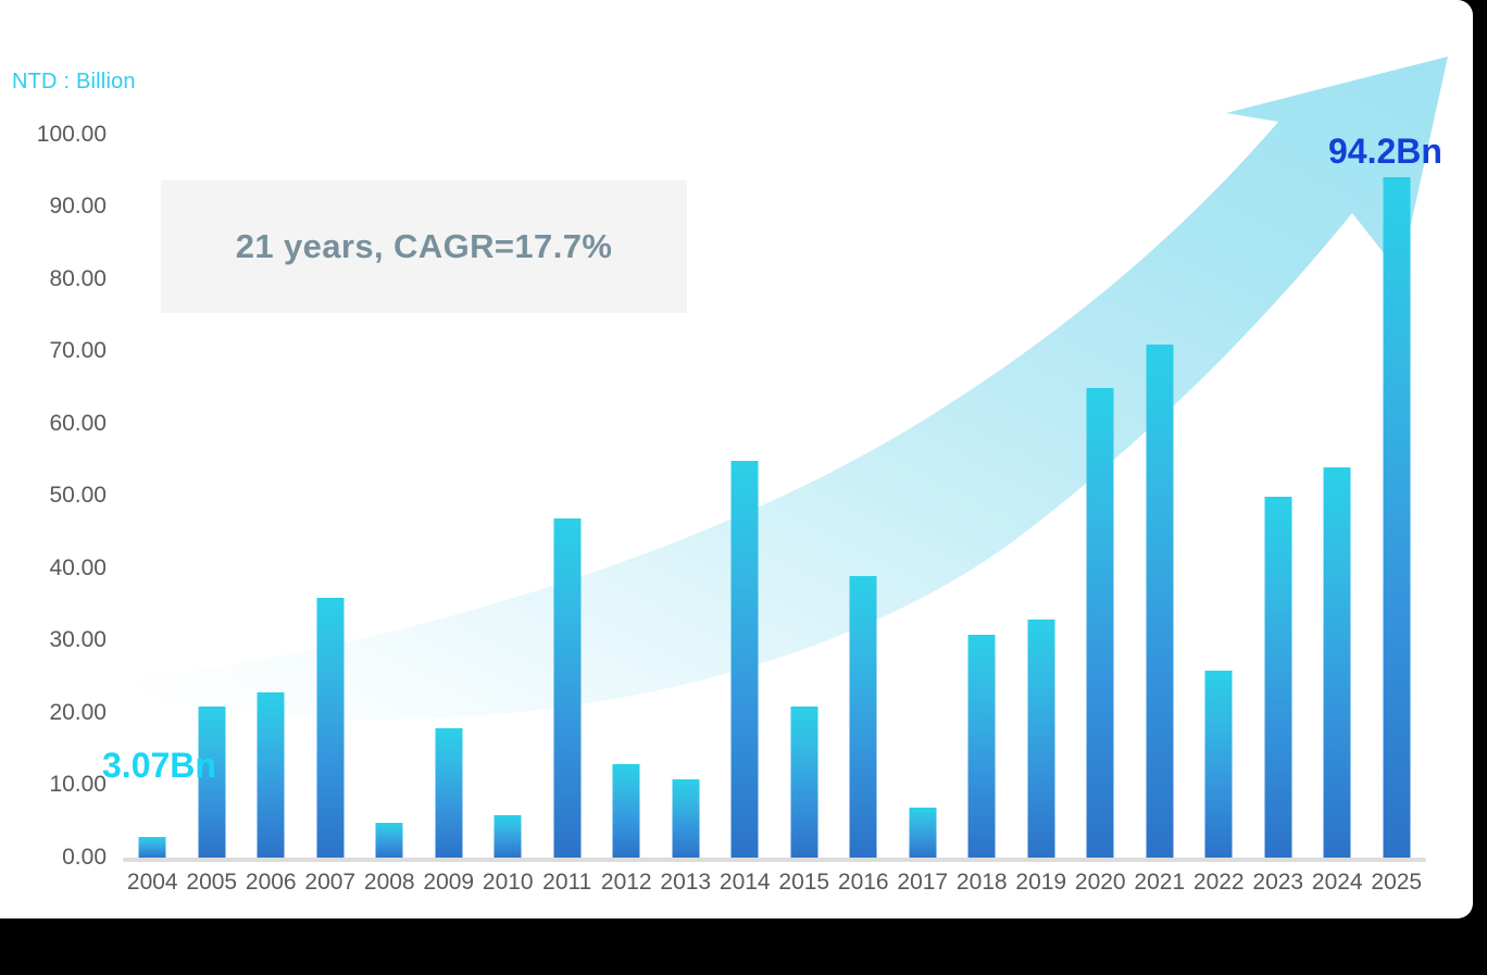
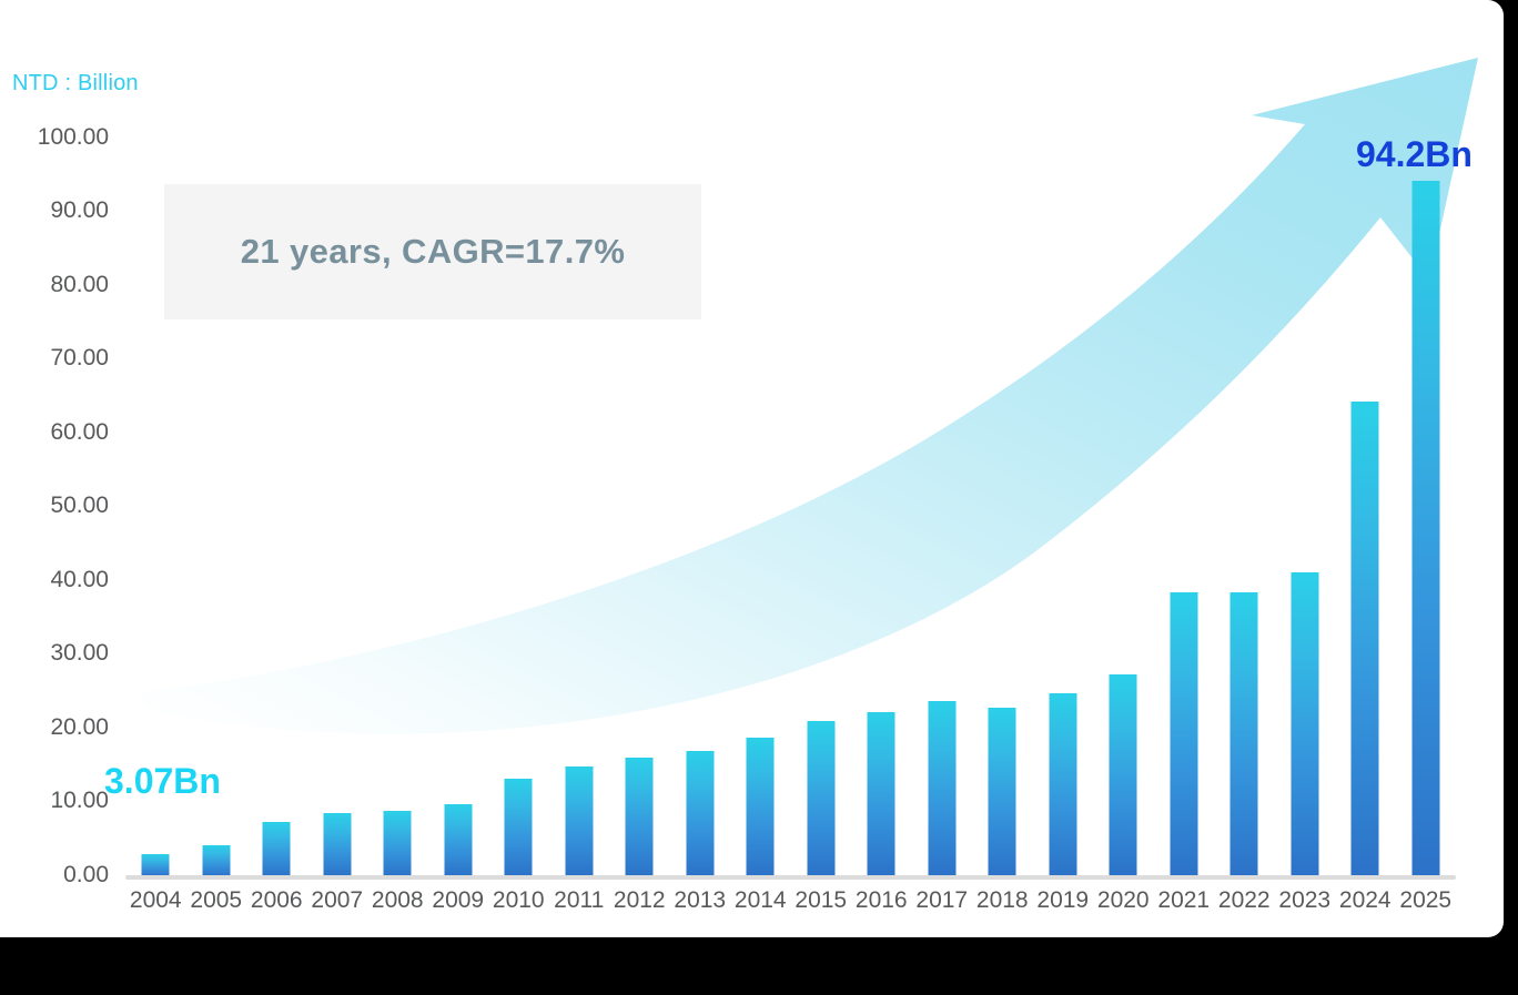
2005: 21 -> 4
2006: 23 -> 7
2007: 36 -> 9
2008: 5 -> 9
2009: 18 -> 10
2010: 6 -> 13
2011: 47 -> 15
2012: 13 -> 16
2013: 11 -> 17
2014: 55 -> 19
2016: 39 -> 22
2017: 7 -> 24
2018: 31 -> 23
2019: 33 -> 25
2020: 65 -> 27
2021: 71 -> 38
2022: 26 -> 38
2023: 50 -> 41
2024: 54 -> 64
